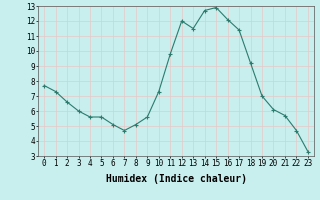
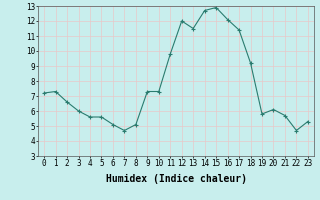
0: 7.7 -> 7.2
9: 5.6 -> 7.3
19: 7.0 -> 5.8
23: 3.3 -> 5.3
